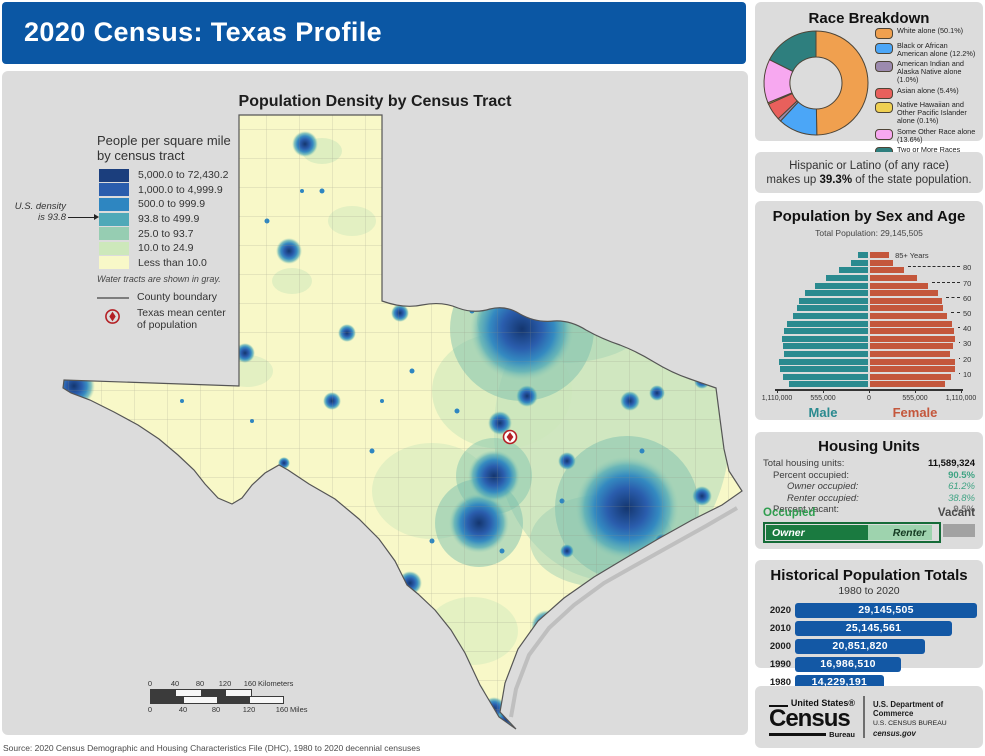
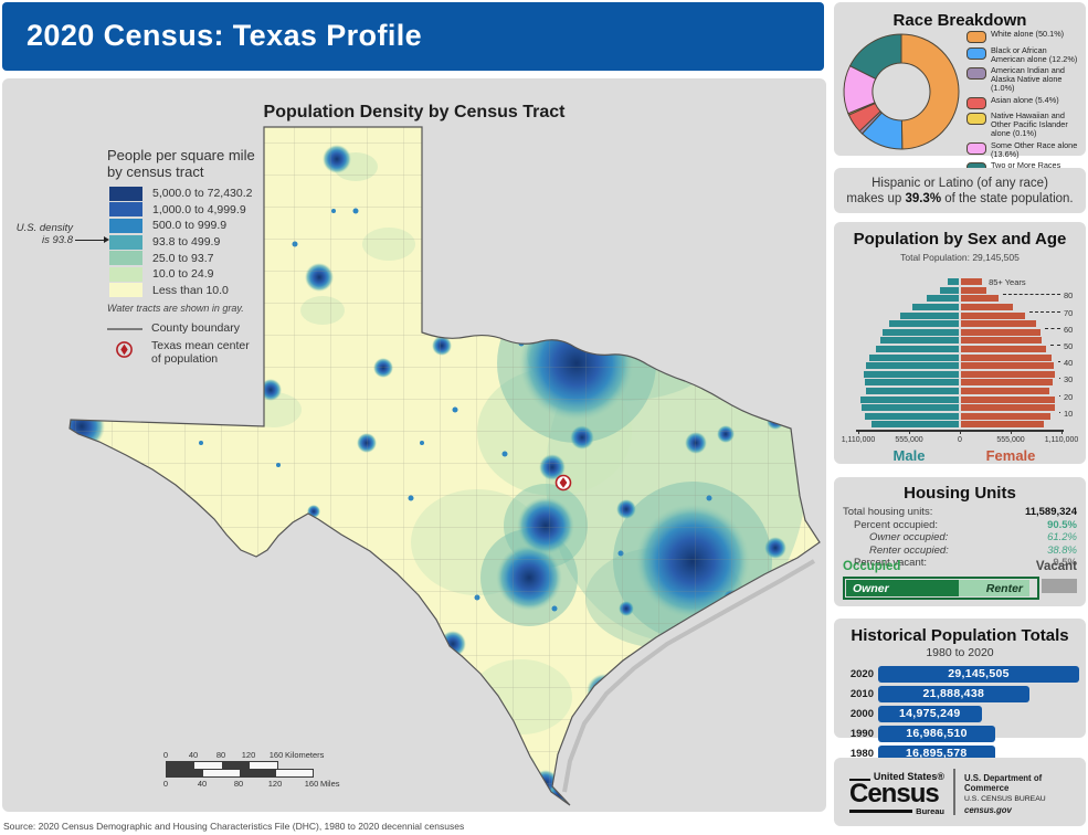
Historical Population Totals/2010: 25,145,561 -> 21,888,438
Historical Population Totals/2000: 20,851,820 -> 14,975,249
Historical Population Totals/1980: 14,229,191 -> 16,895,578
